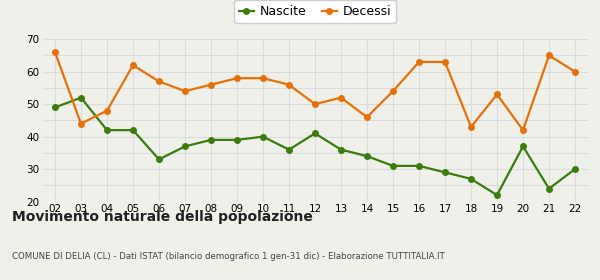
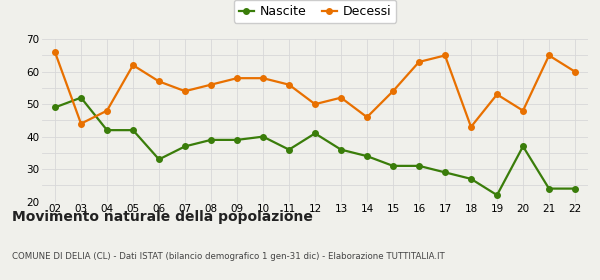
Decessi/17: 63 -> 65
Decessi/20: 42 -> 48
Nascite/22: 30 -> 24
